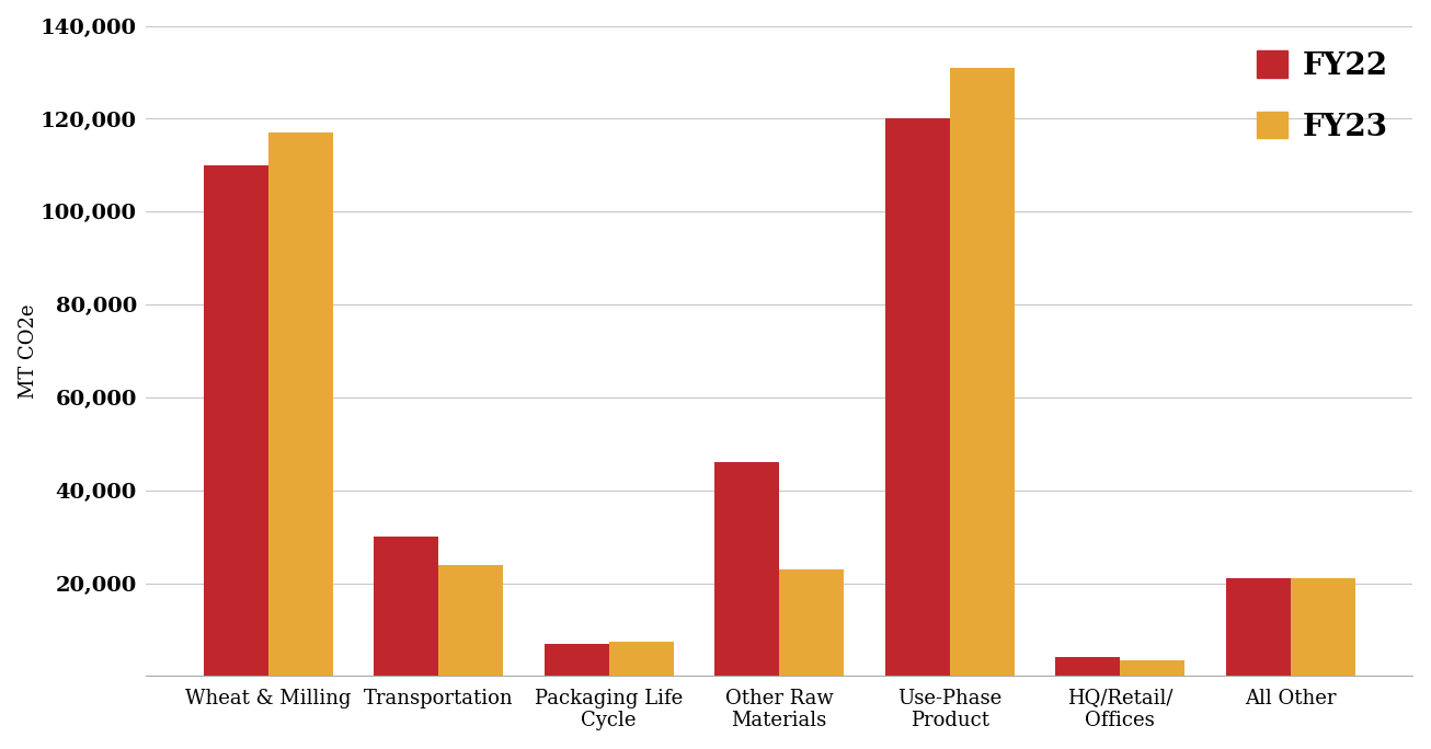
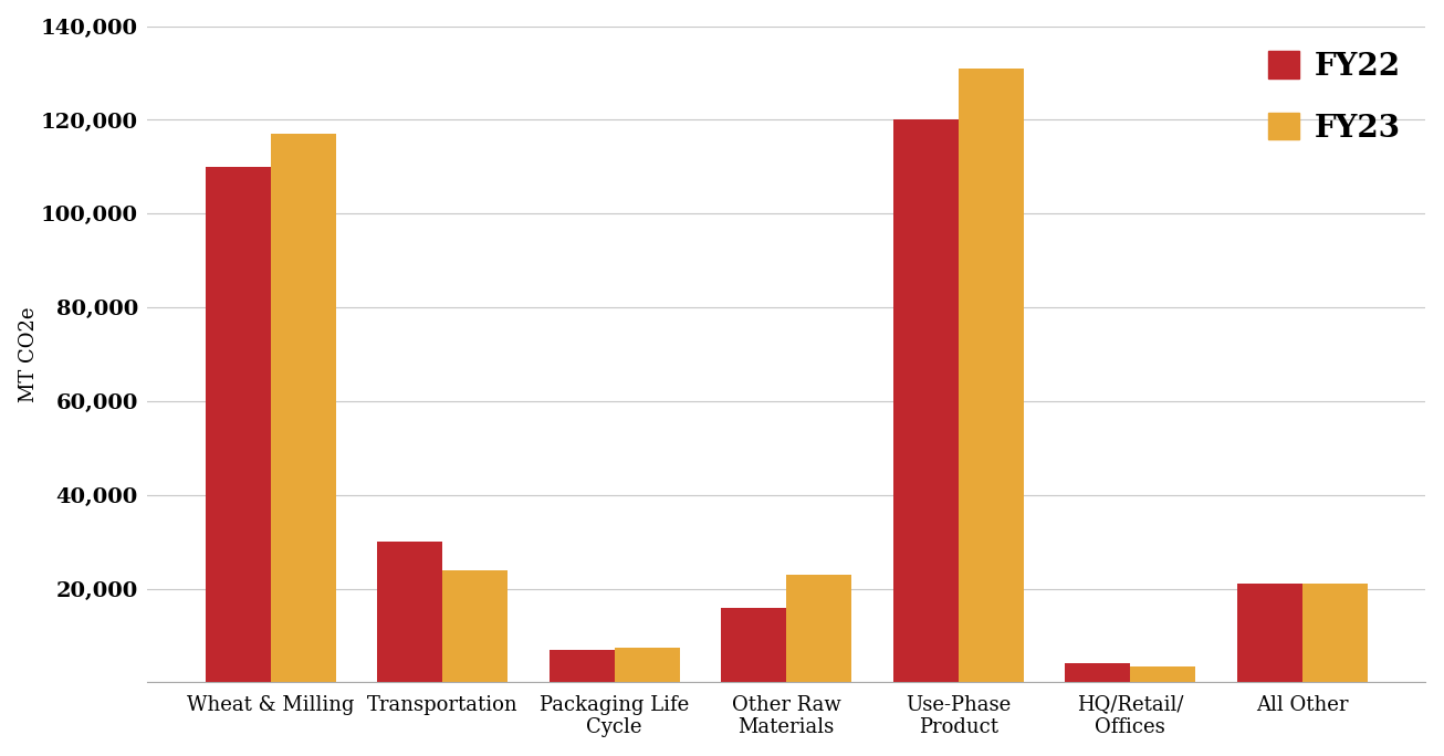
FY22/Other Raw Materials: 46,000 -> 16,000
